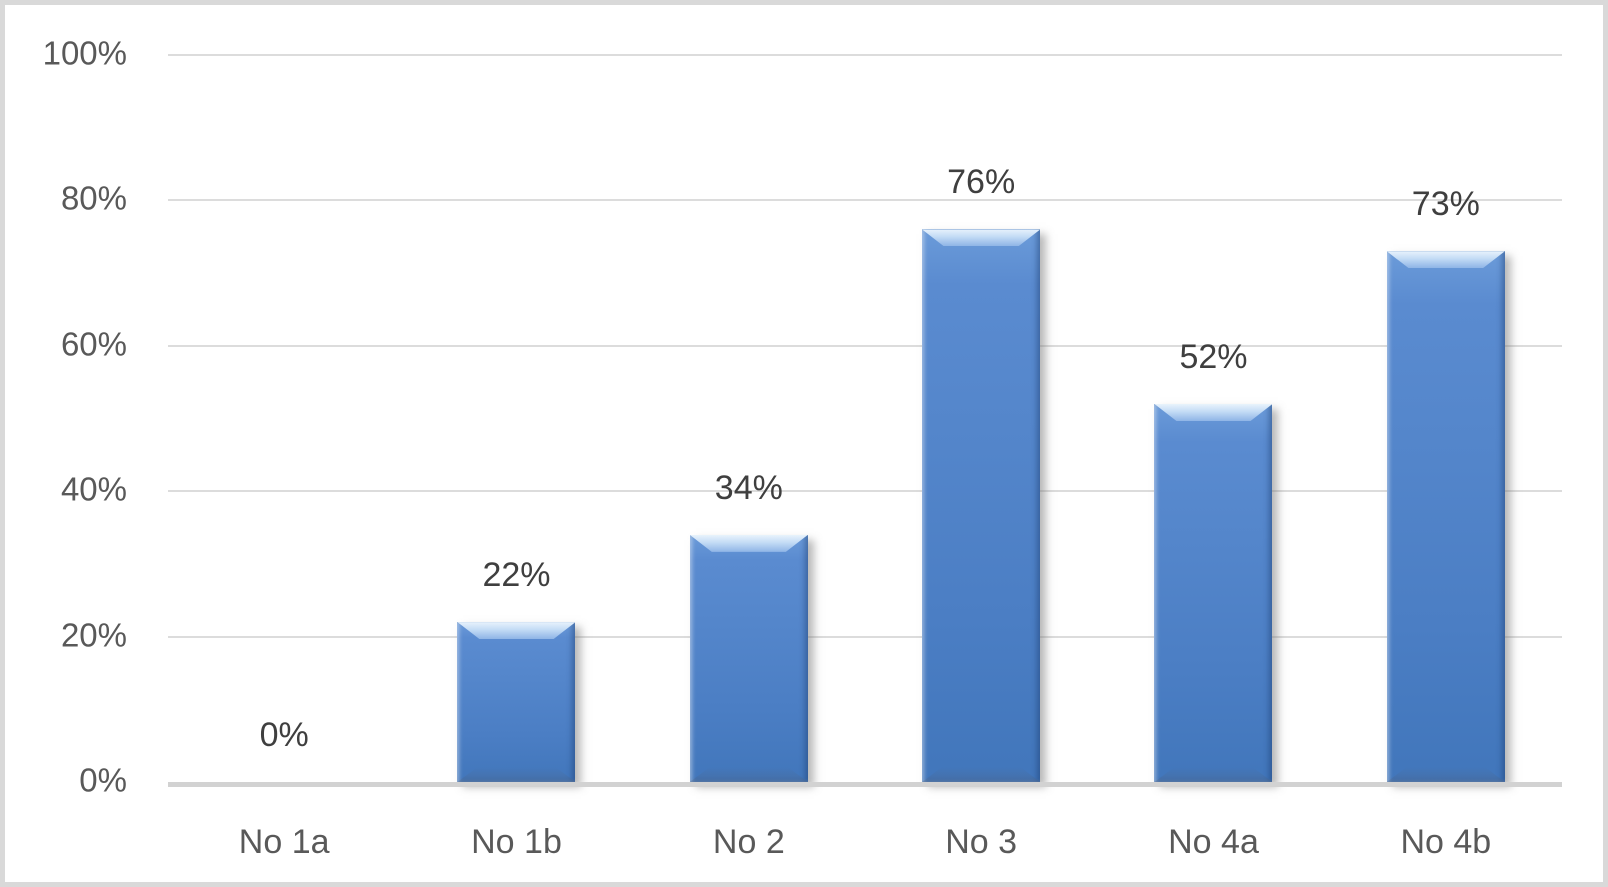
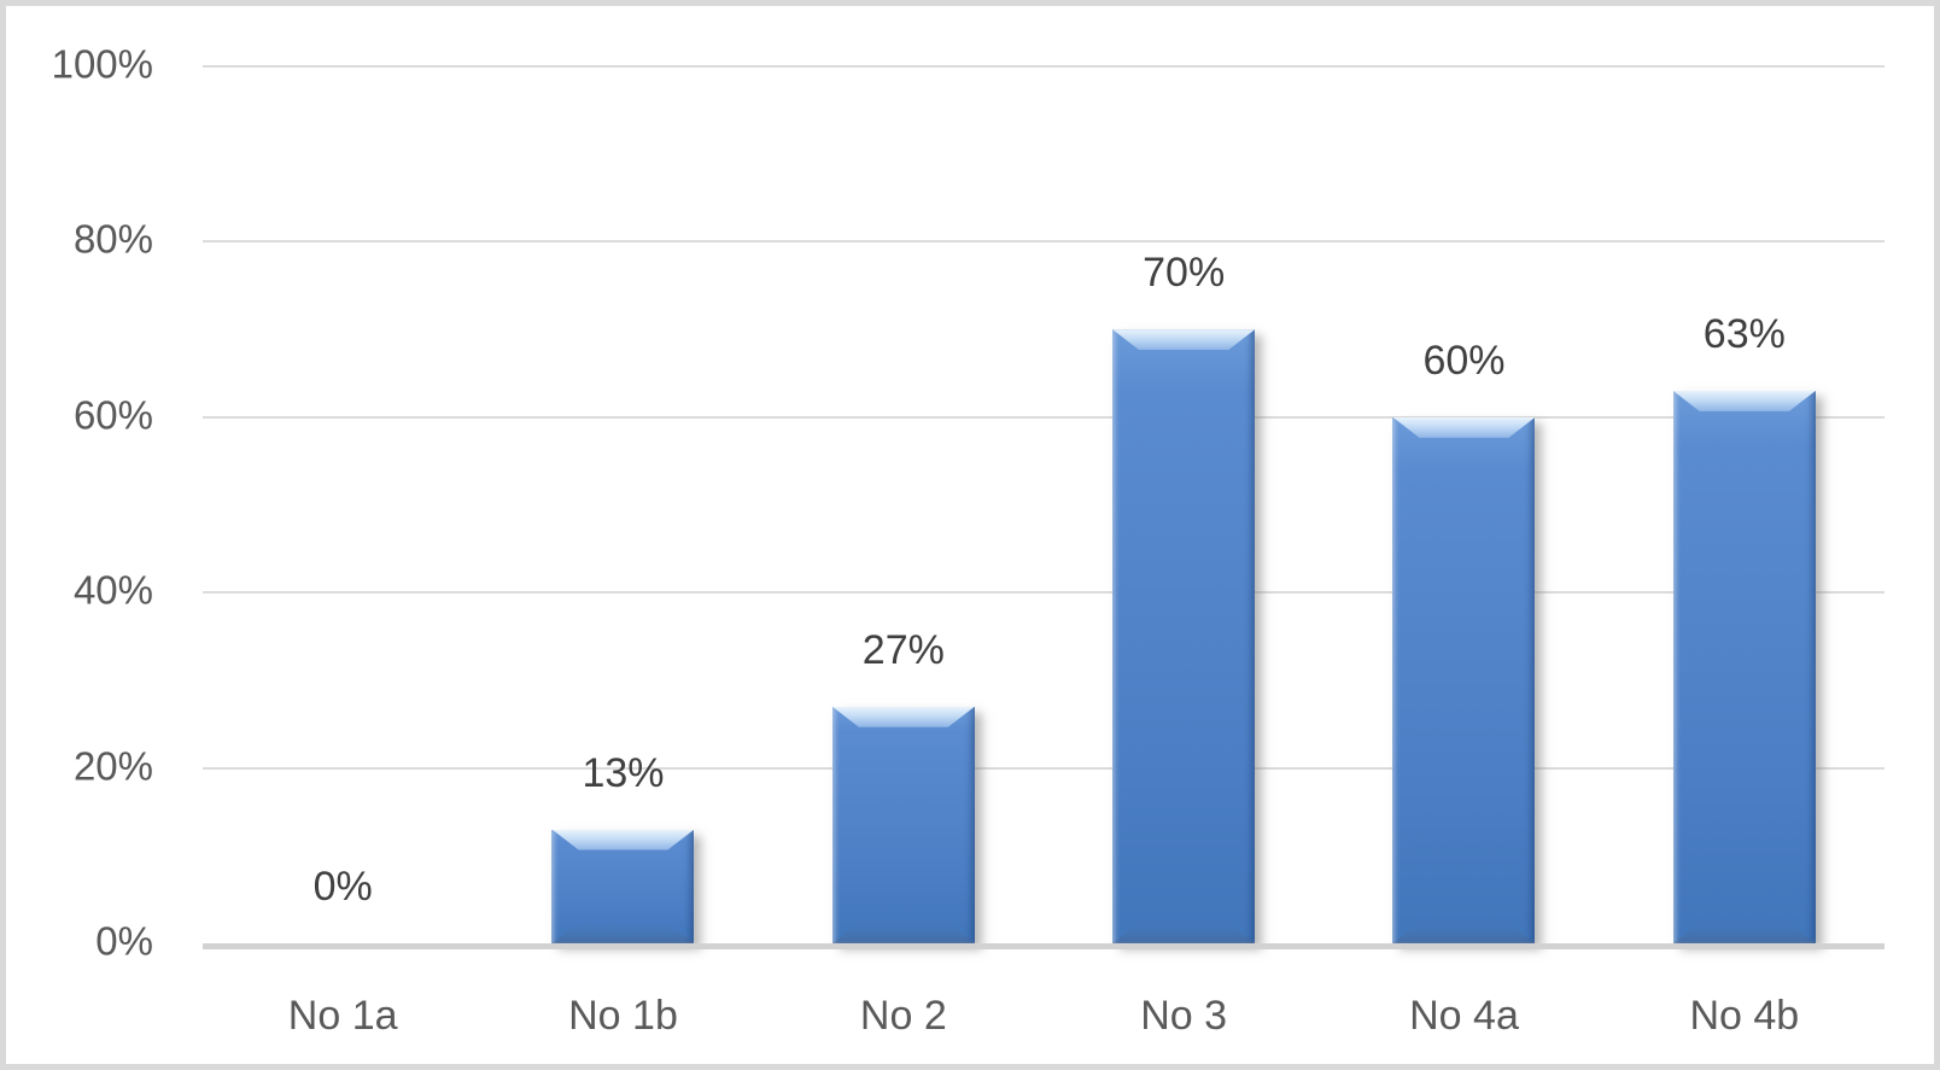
No 1b: 22% -> 13%
No 2: 34% -> 27%
No 3: 76% -> 70%
No 4a: 52% -> 60%
No 4b: 73% -> 63%
